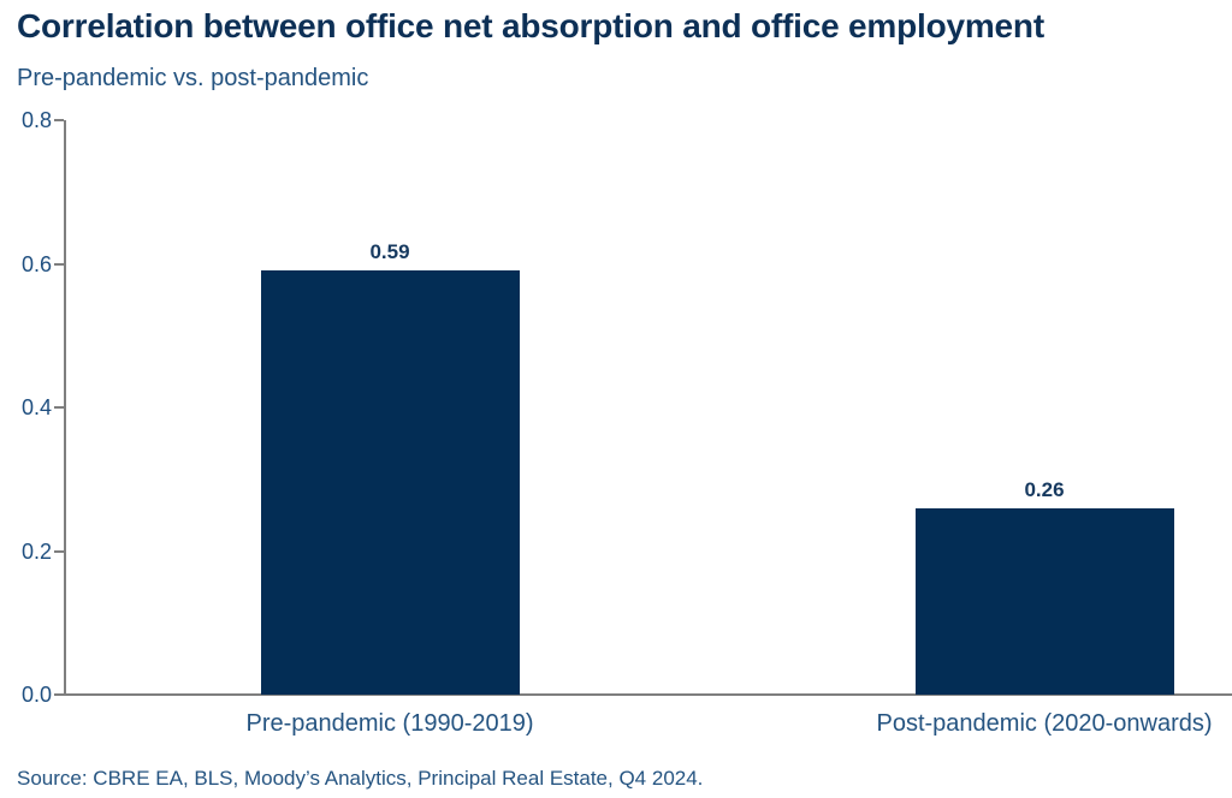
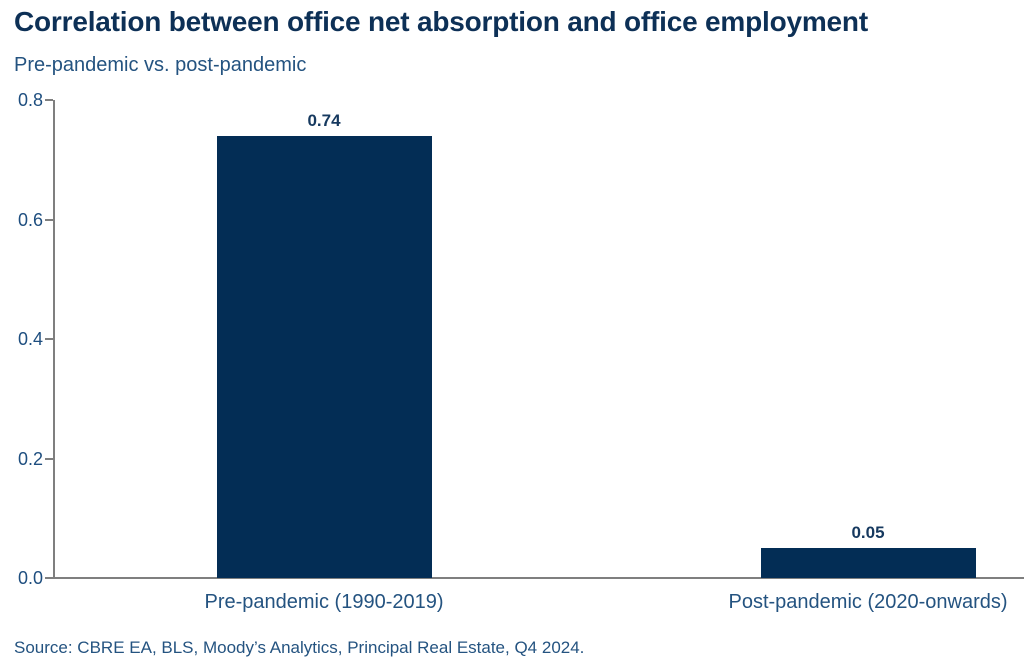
Pre-pandemic (1990-2019): 0.59 -> 0.74
Post-pandemic (2020-onwards): 0.26 -> 0.05
